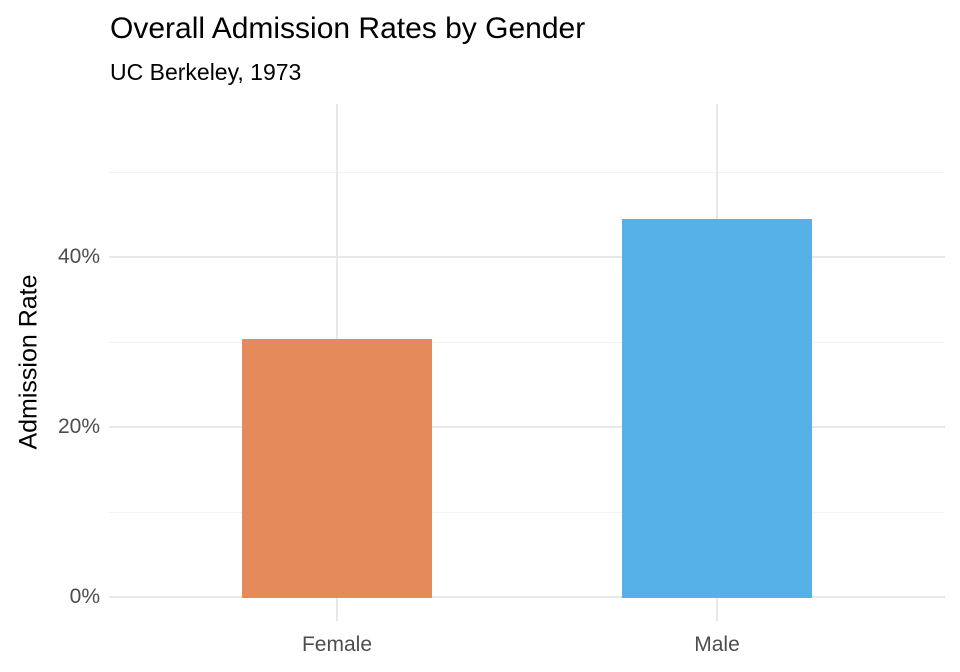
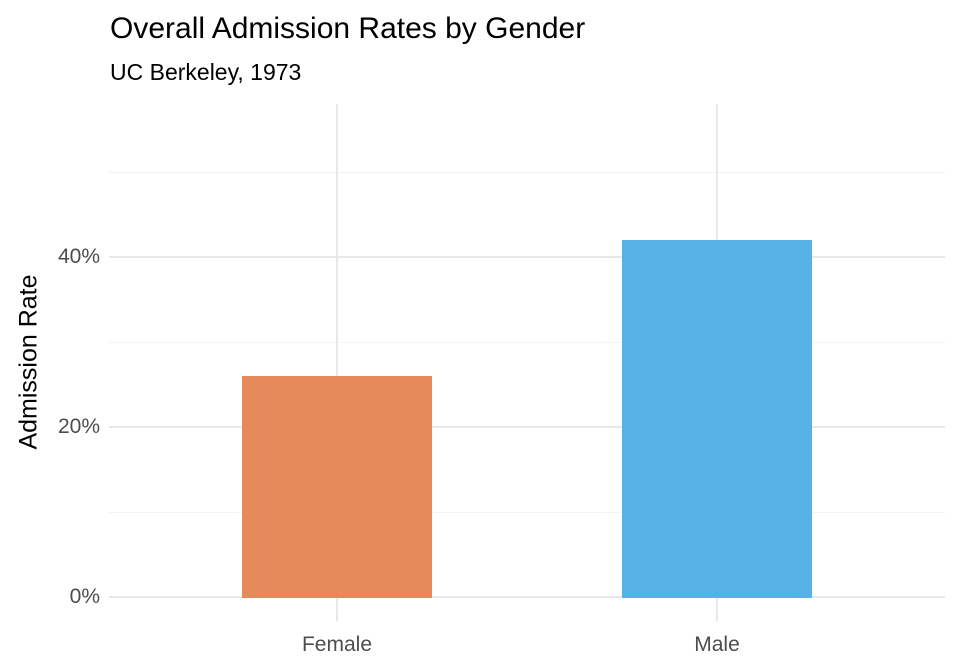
Female: 30% -> 26%
Male: 44% -> 42%
